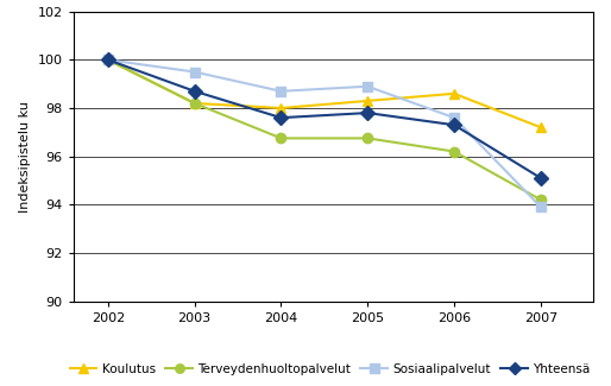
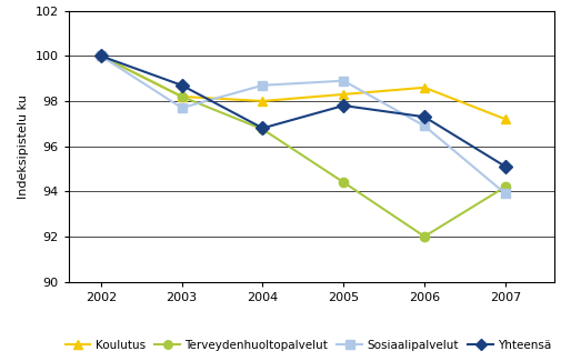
Sosiaalipalvelut/2003: 99.5 -> 97.7
Yhteensä/2004: 97.6 -> 96.8
Terveydenhuoltopalvelut/2005: 96.75 -> 94.40
Terveydenhuoltopalvelut/2006: 96.20 -> 92.00
Sosiaalipalvelut/2006: 97.6 -> 96.9
